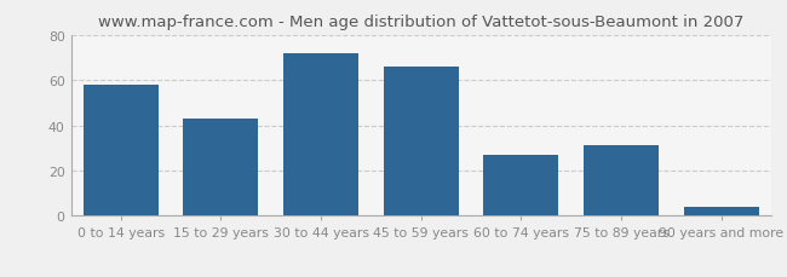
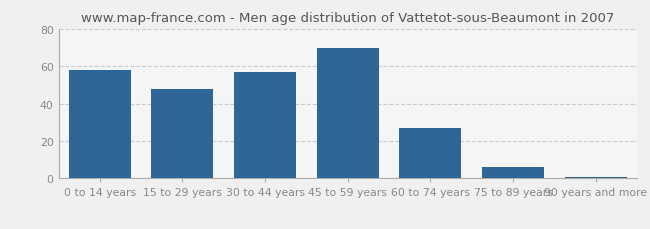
15 to 29 years: 43 -> 48
30 to 44 years: 72 -> 57
45 to 59 years: 66 -> 70
75 to 89 years: 31 -> 6
90 years and more: 4 -> 1
